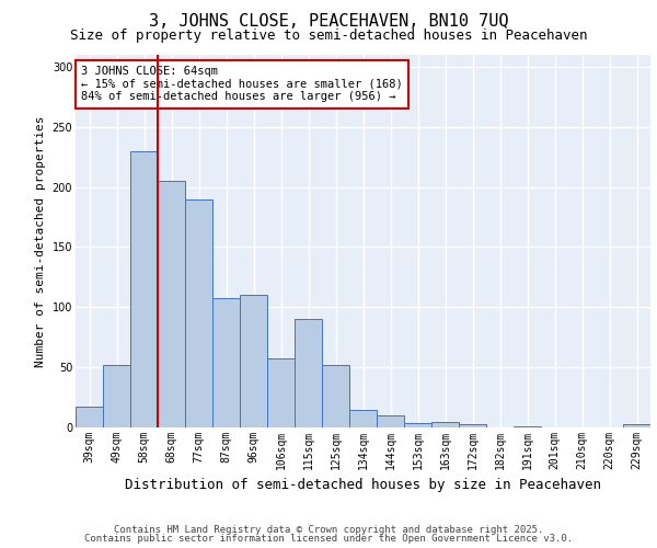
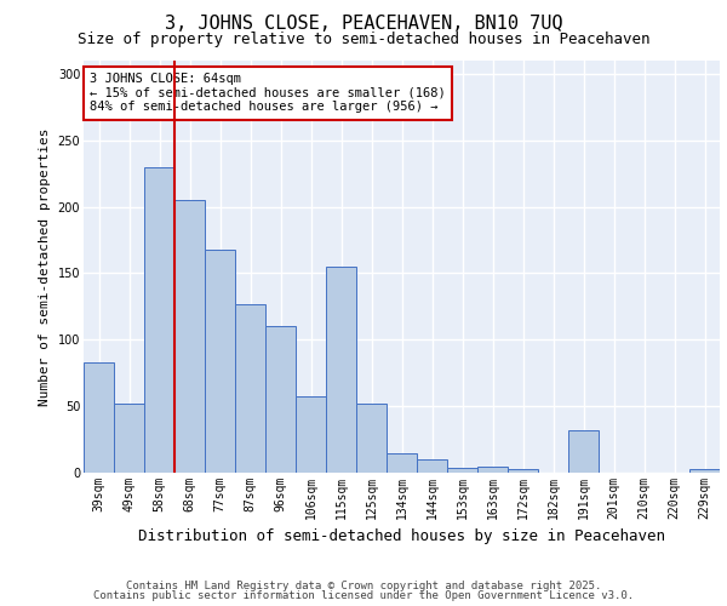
39sqm: 17 -> 83
77sqm: 190 -> 168
87sqm: 108 -> 127
115sqm: 90 -> 155
191sqm: 1 -> 32
